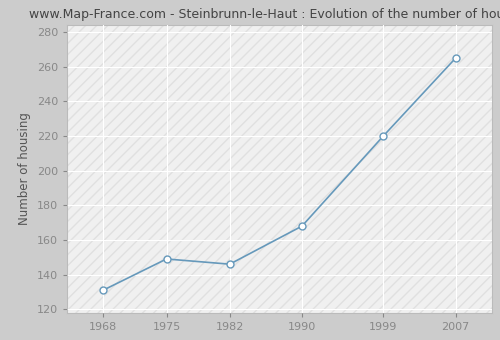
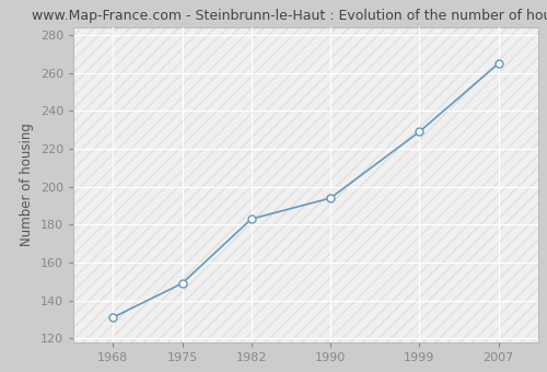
1982: 146 -> 183
1990: 168 -> 194
1999: 220 -> 229
